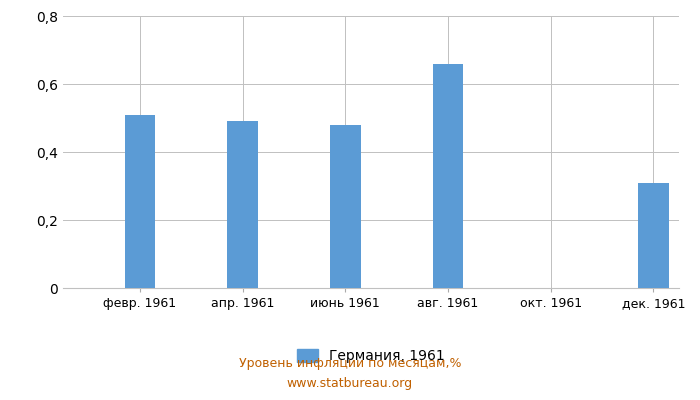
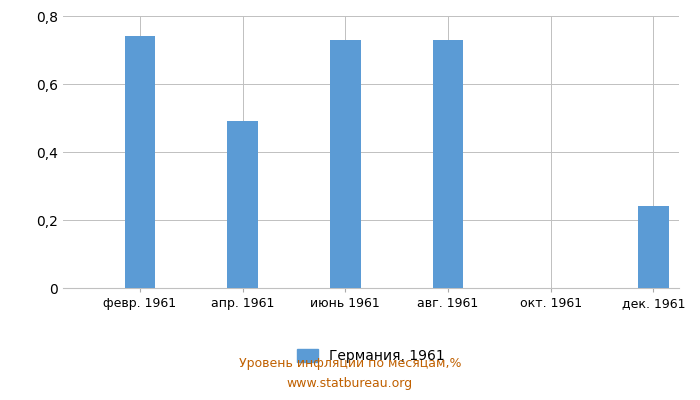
февр. 1961: 0,51 -> 0,74
июнь 1961: 0,48 -> 0,73
авг. 1961: 0,66 -> 0,73
дек. 1961: 0,31 -> 0,24
